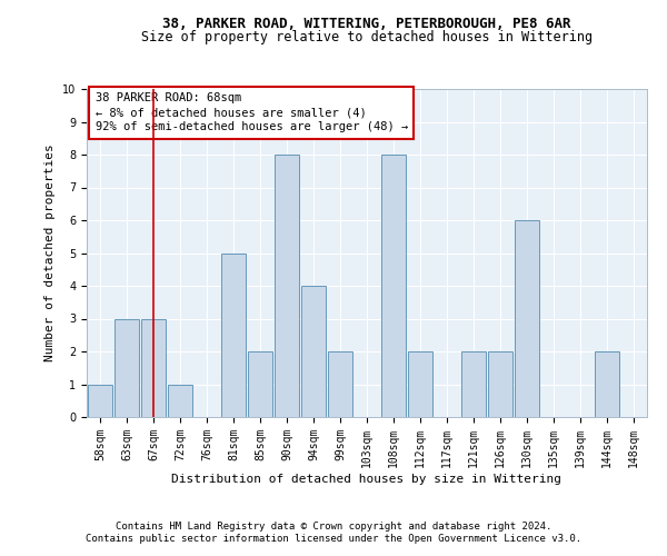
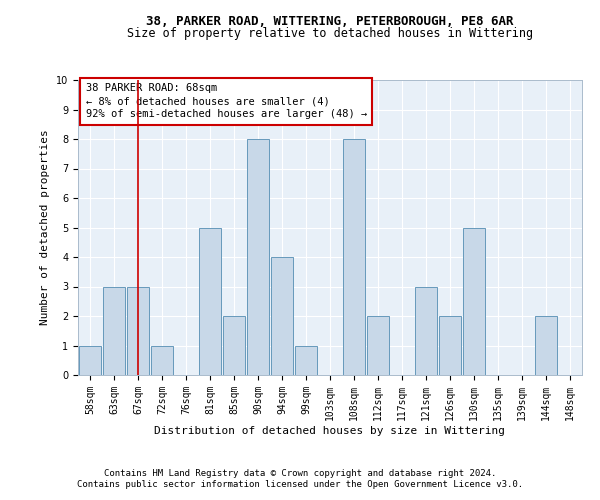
99sqm: 2 -> 1
121sqm: 2 -> 3
130sqm: 6 -> 5
